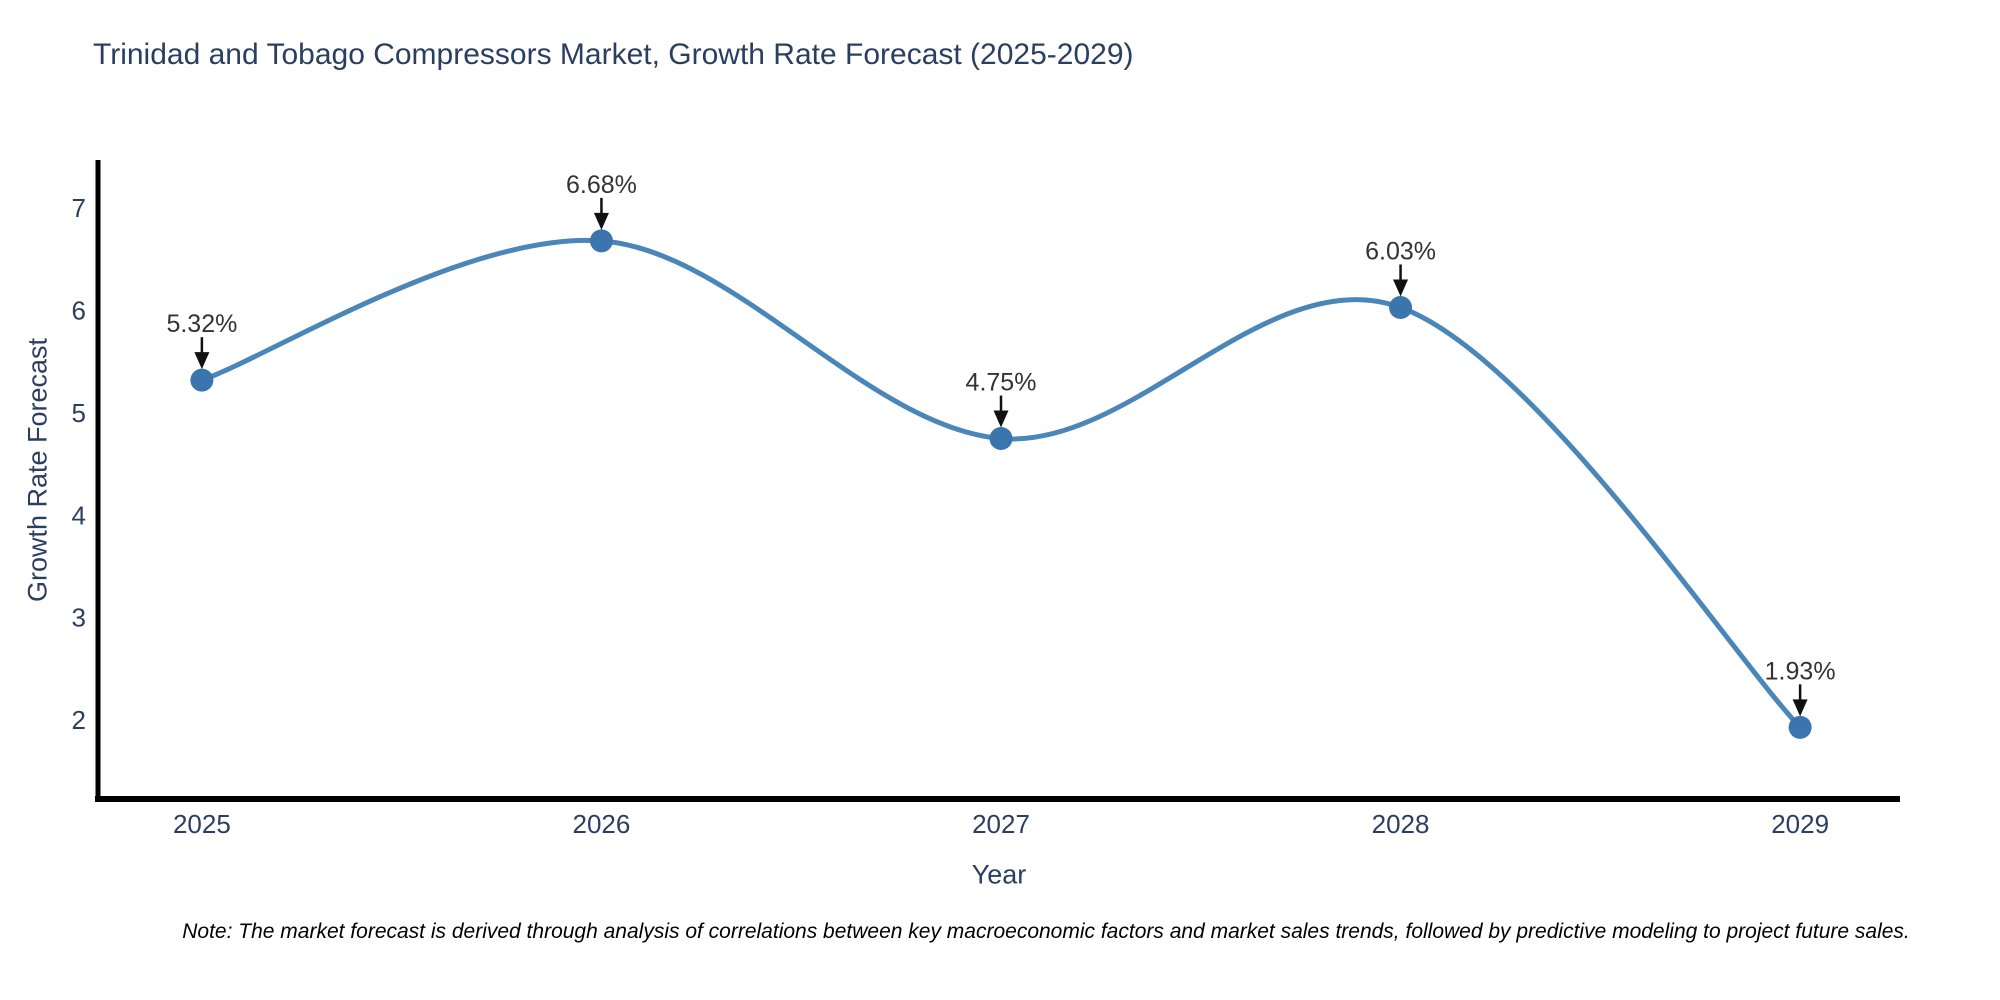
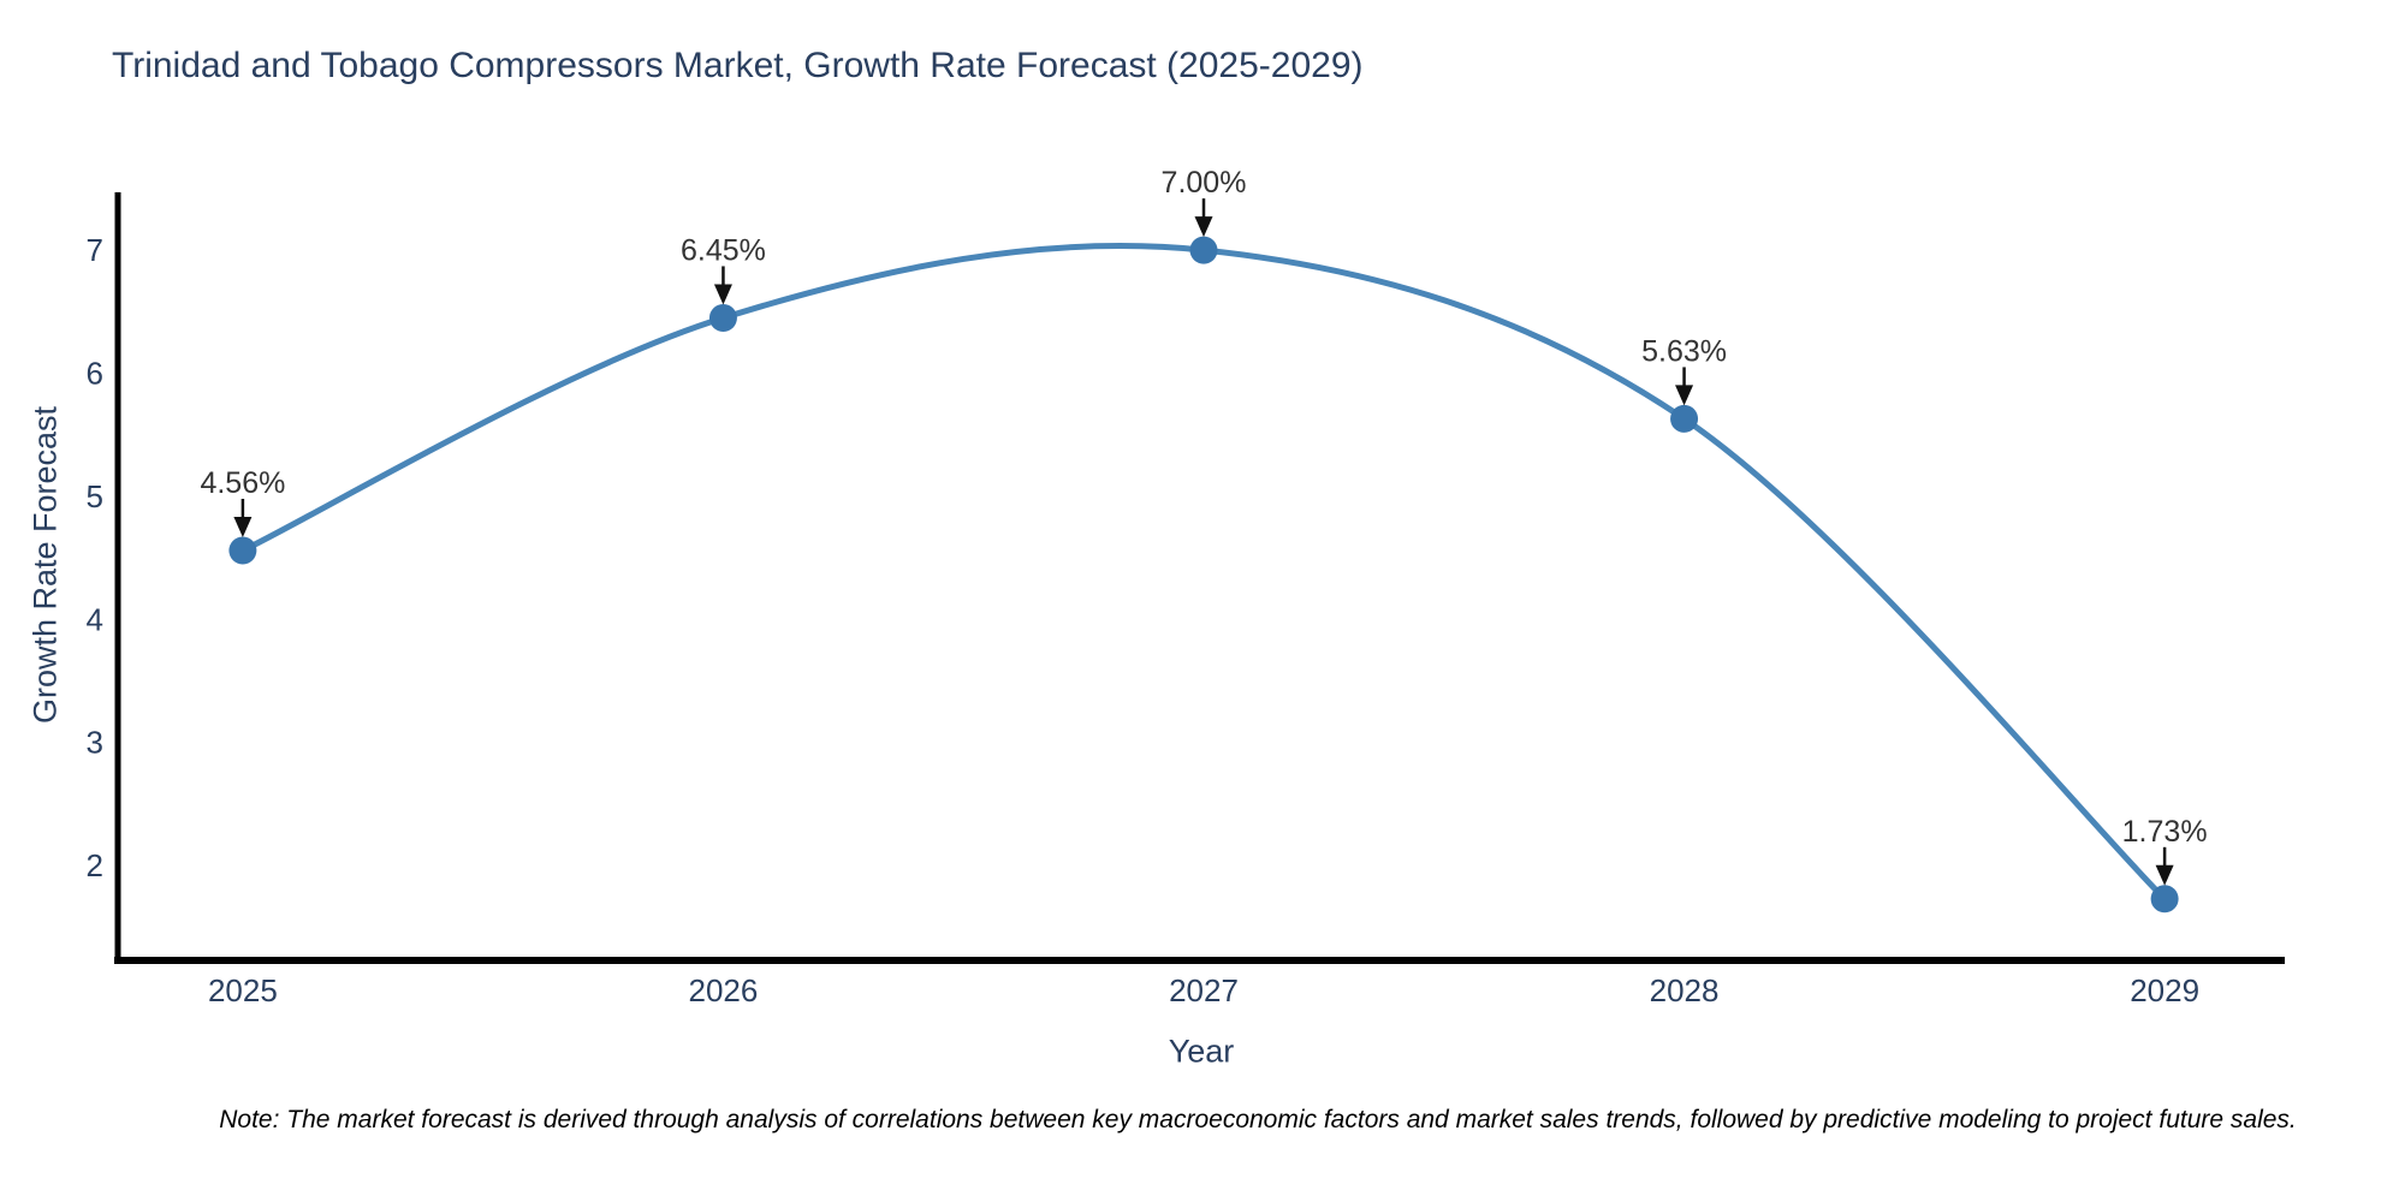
2025: 5.32% -> 4.56%
2026: 6.68% -> 6.45%
2027: 4.75% -> 7.00%
2028: 6.03% -> 5.63%
2029: 1.93% -> 1.73%
